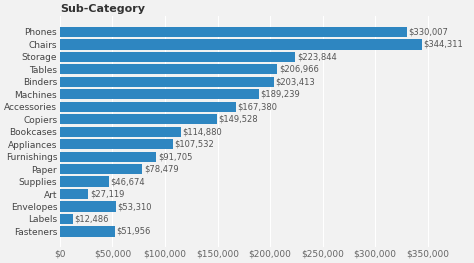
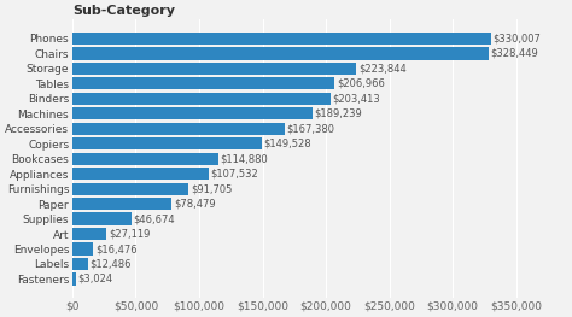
Chairs: $344,311 -> $328,449
Envelopes: $53,310 -> $16,476
Fasteners: $51,956 -> $3,024
